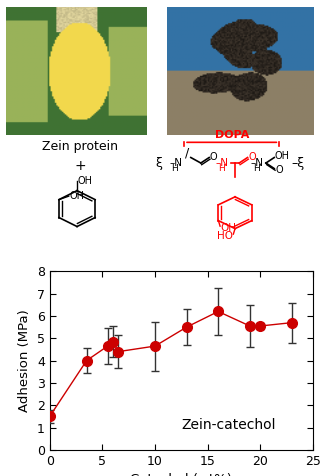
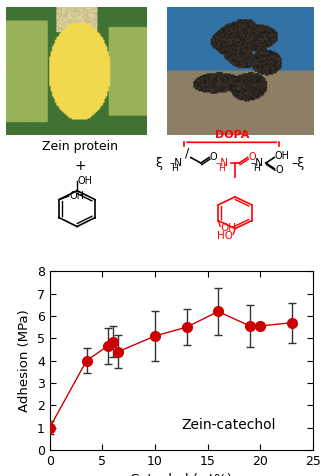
0: 1.50 -> 1.00
10: 4.65 -> 5.10
